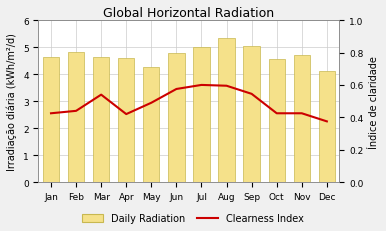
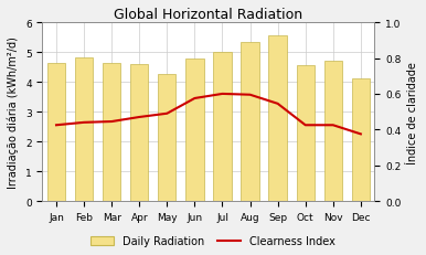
Clearness Index/Mar: 0.54 -> 0.45
Clearness Index/Apr: 0.42 -> 0.47
Daily Radiation/Sep: 5.05 -> 5.55
